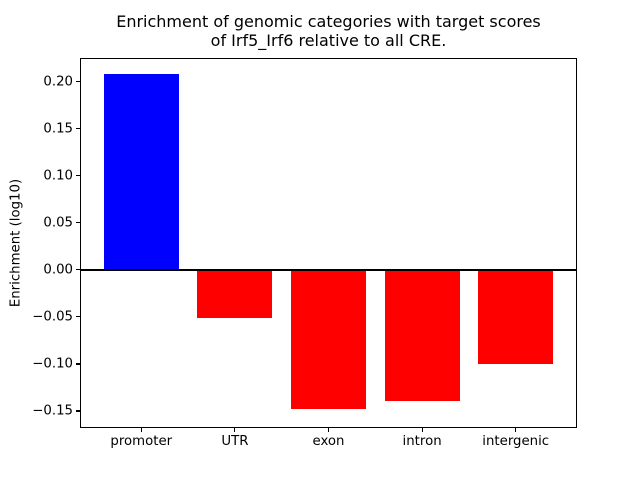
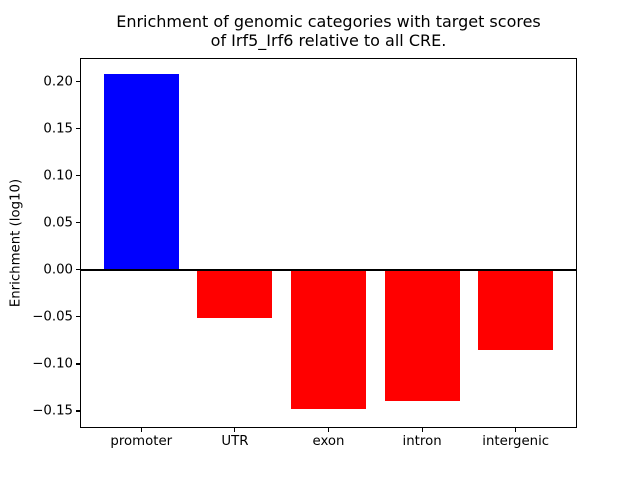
intergenic: -0.10 -> -0.09
